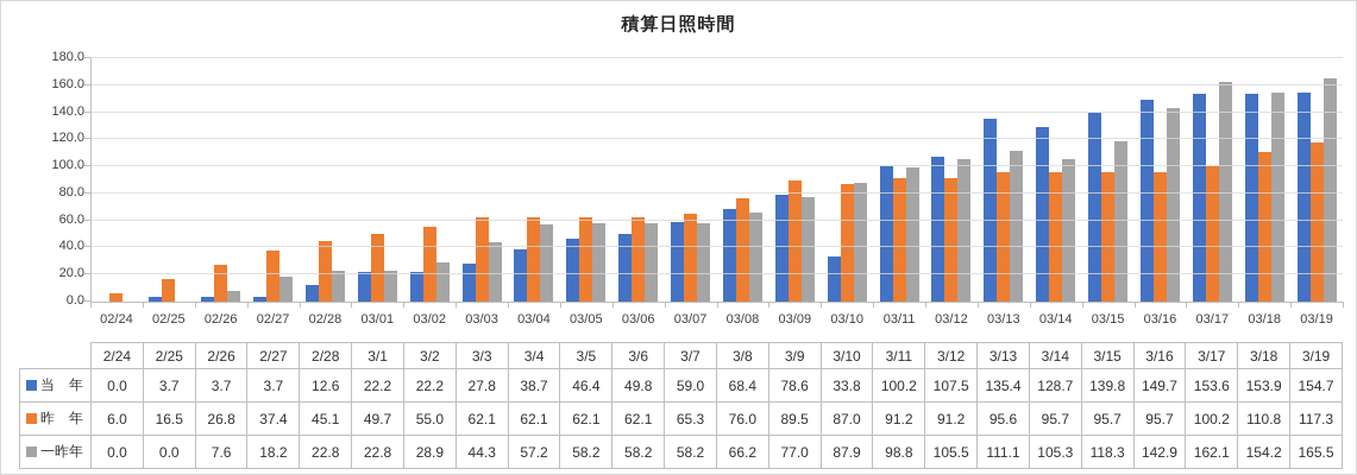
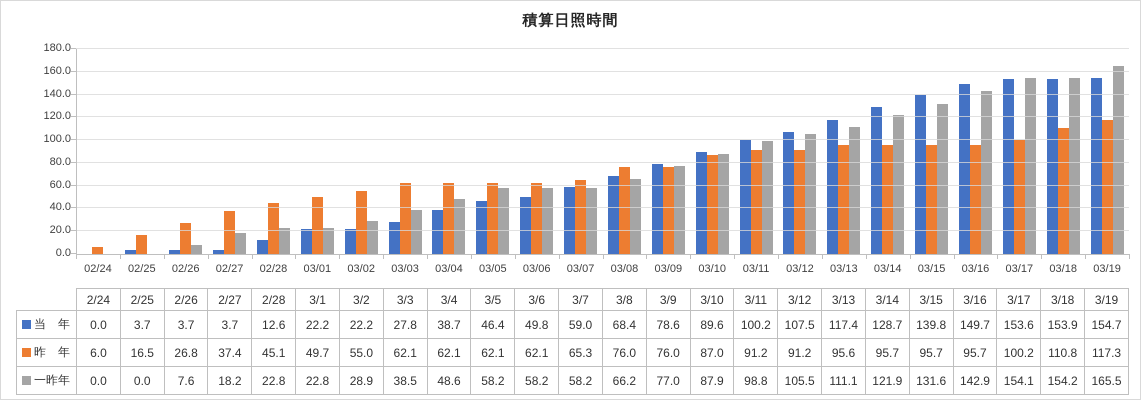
一昨年/03/03: 44.3 -> 38.5
一昨年/03/04: 57.2 -> 48.6
昨 年/03/09: 89.5 -> 76.0
当 年/03/10: 33.8 -> 89.6
当 年/03/13: 135.4 -> 117.4
一昨年/03/14: 105.3 -> 121.9
一昨年/03/15: 118.3 -> 131.6
一昨年/03/17: 162.1 -> 154.1
